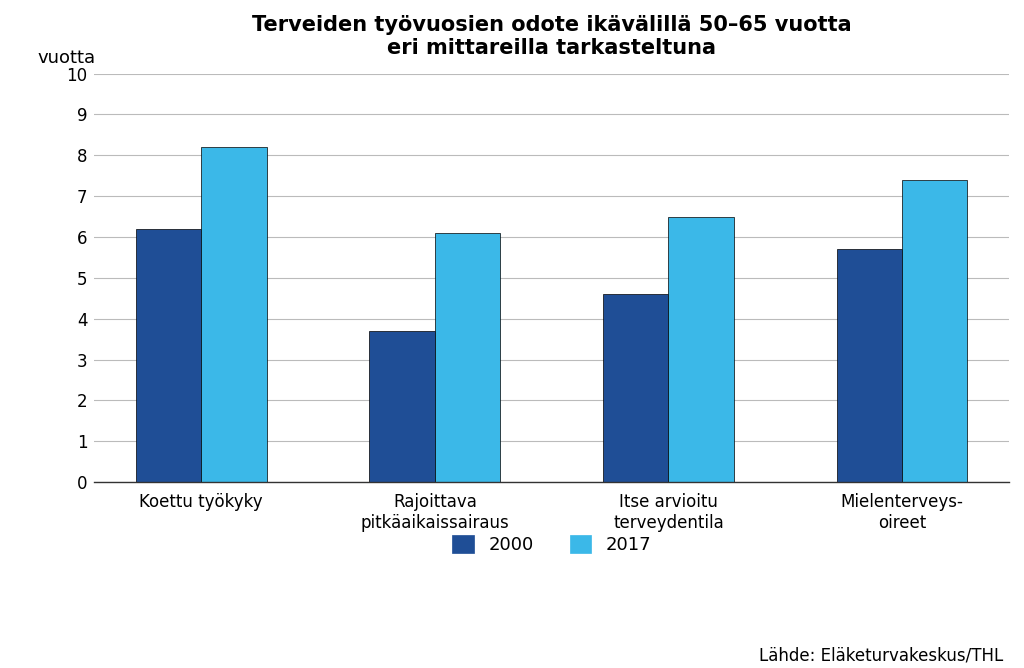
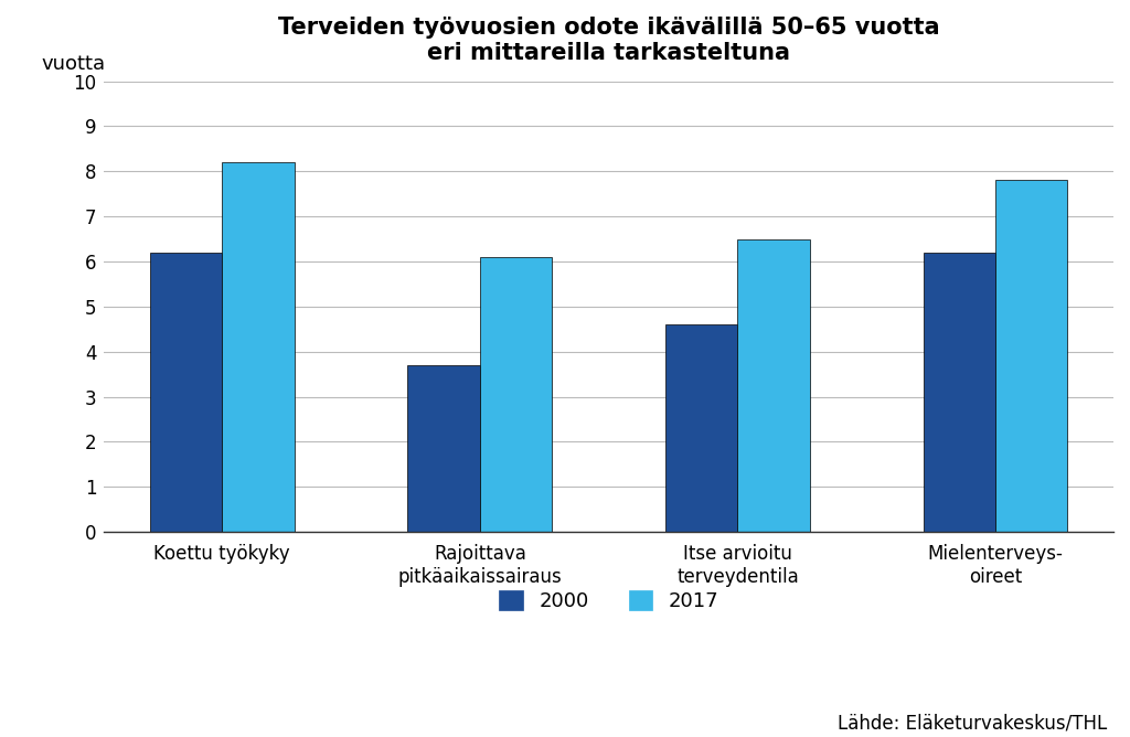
2000/Mielenterveys- oireet: 5.7 -> 6.2
2017/Mielenterveys- oireet: 7.4 -> 7.8
